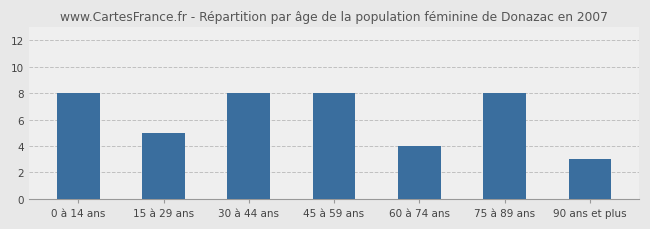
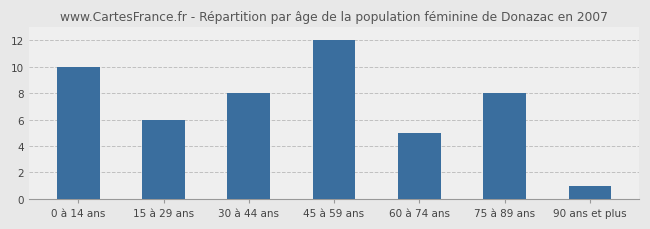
0 à 14 ans: 8 -> 10
15 à 29 ans: 5 -> 6
45 à 59 ans: 8 -> 12
60 à 74 ans: 4 -> 5
90 ans et plus: 3 -> 1
